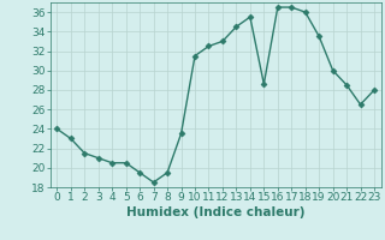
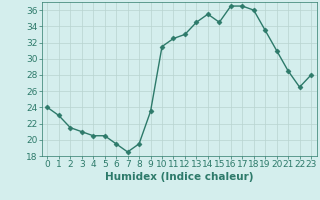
15: 28.6 -> 34.5
20: 30.0 -> 31.0
